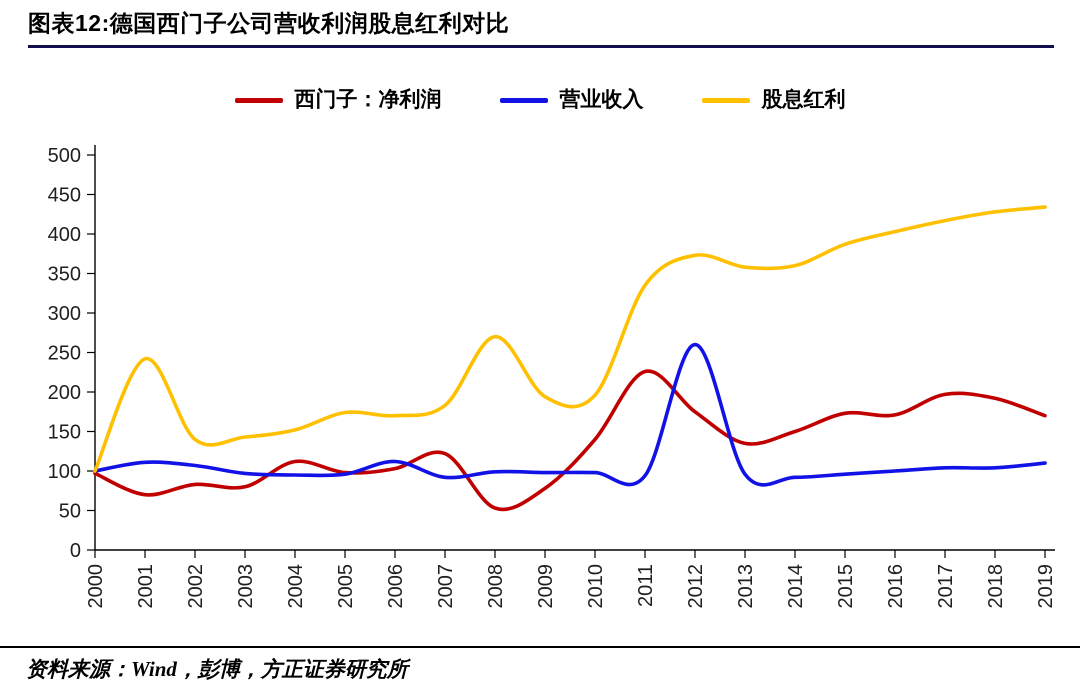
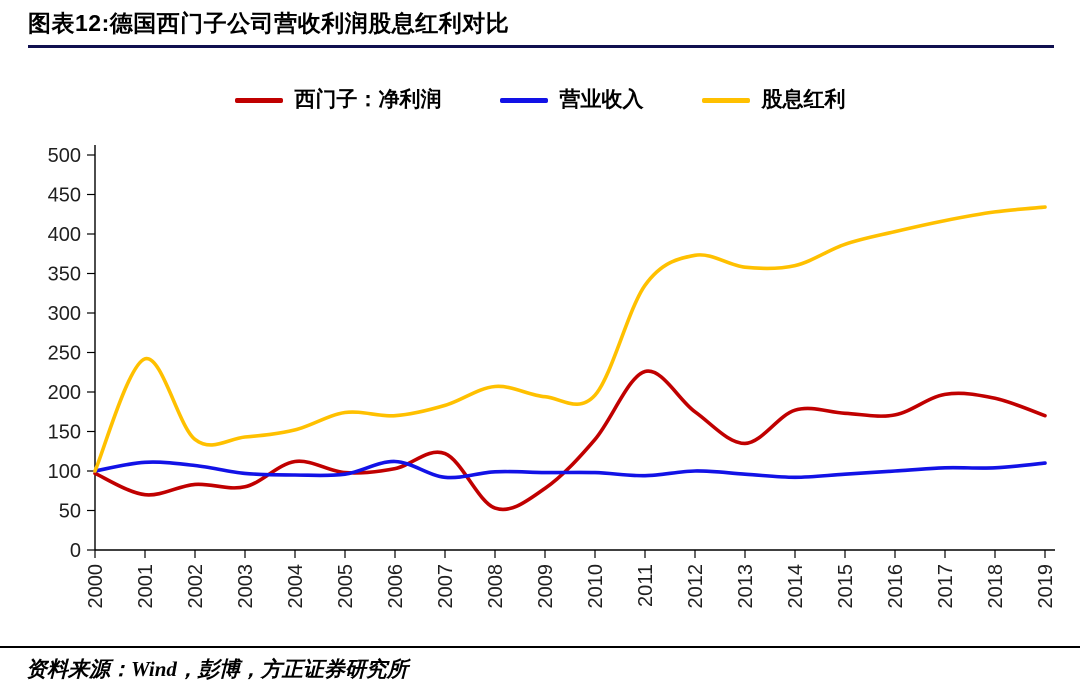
股息红利/2008: 270 -> 210
营业收入/2012: 260 -> 100
西门子：净利润/2014: 150 -> 180
